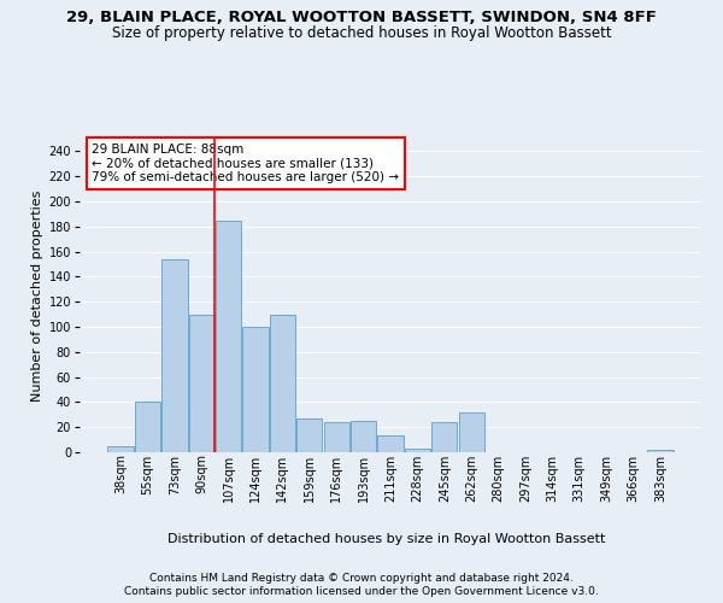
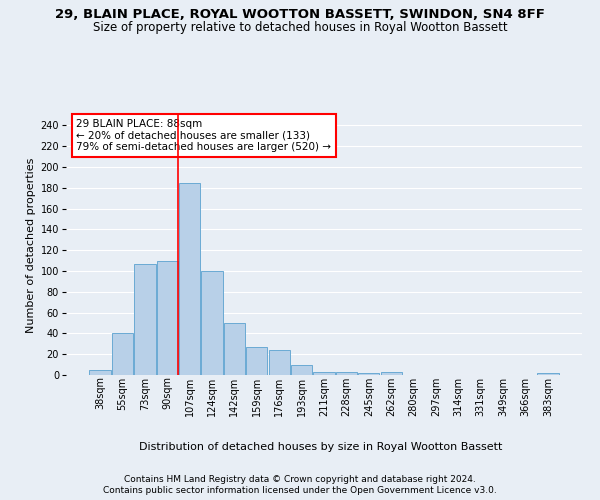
73sqm: 154 -> 107
142sqm: 110 -> 50
193sqm: 25 -> 10
211sqm: 13 -> 3
245sqm: 24 -> 2
262sqm: 32 -> 3
